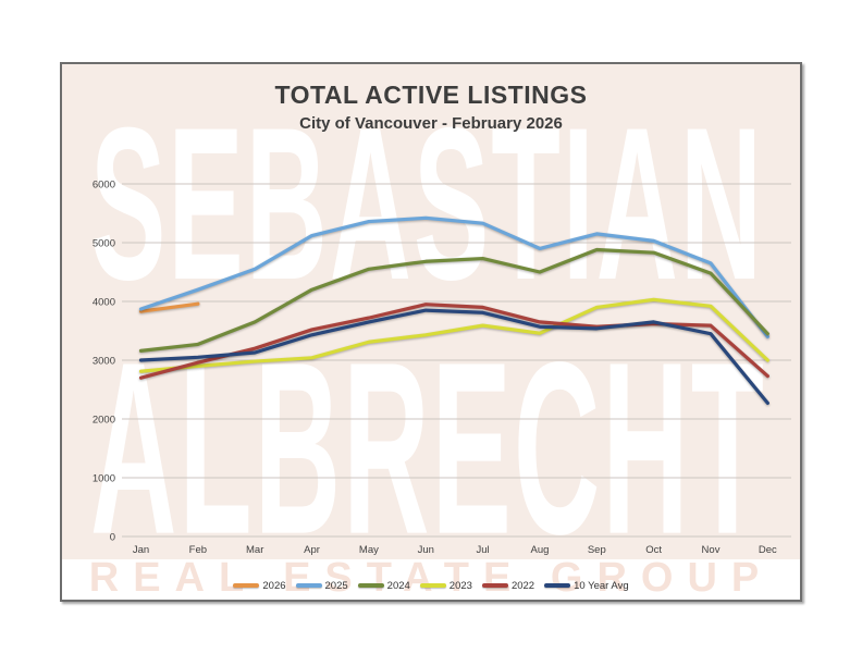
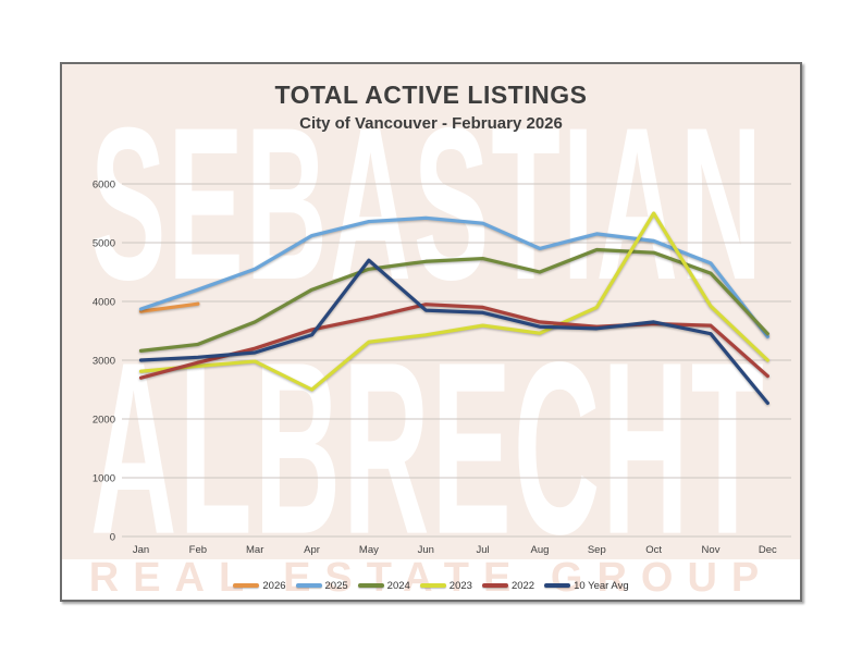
2023/Apr: 3000 -> 2500
10 Year Avg/May: 3600 -> 4700
2023/Oct: 4000 -> 5500
